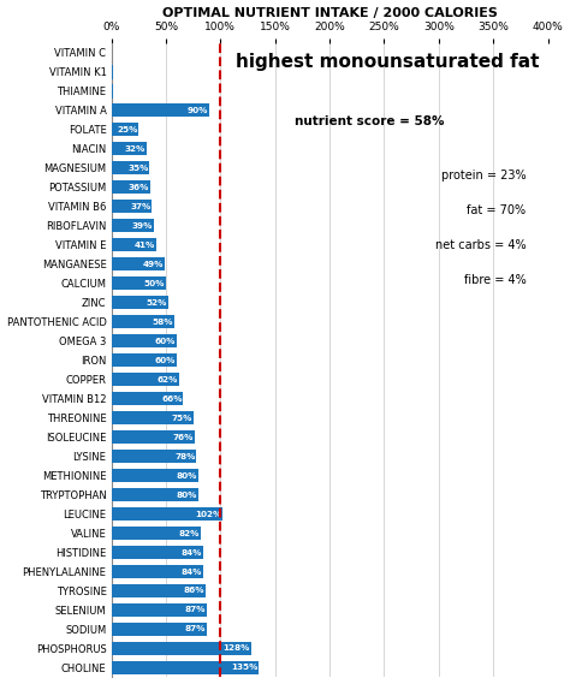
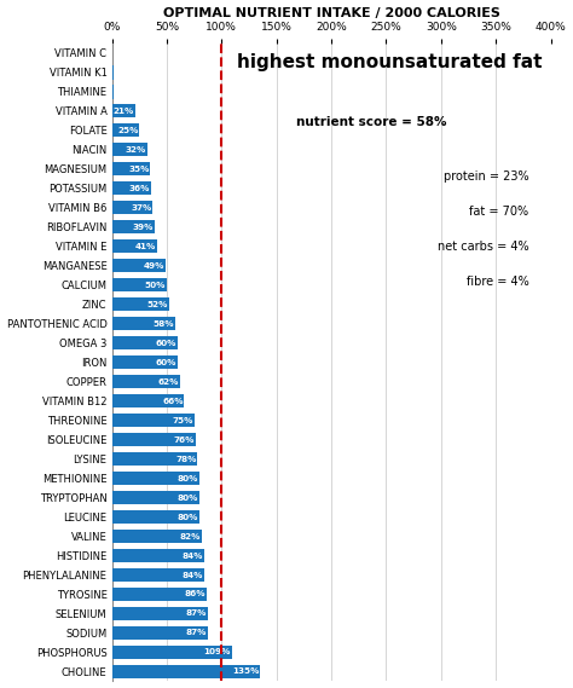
VITAMIN A: 90% -> 21%
LEUCINE: 102% -> 80%
PHOSPHORUS: 128% -> 109%
